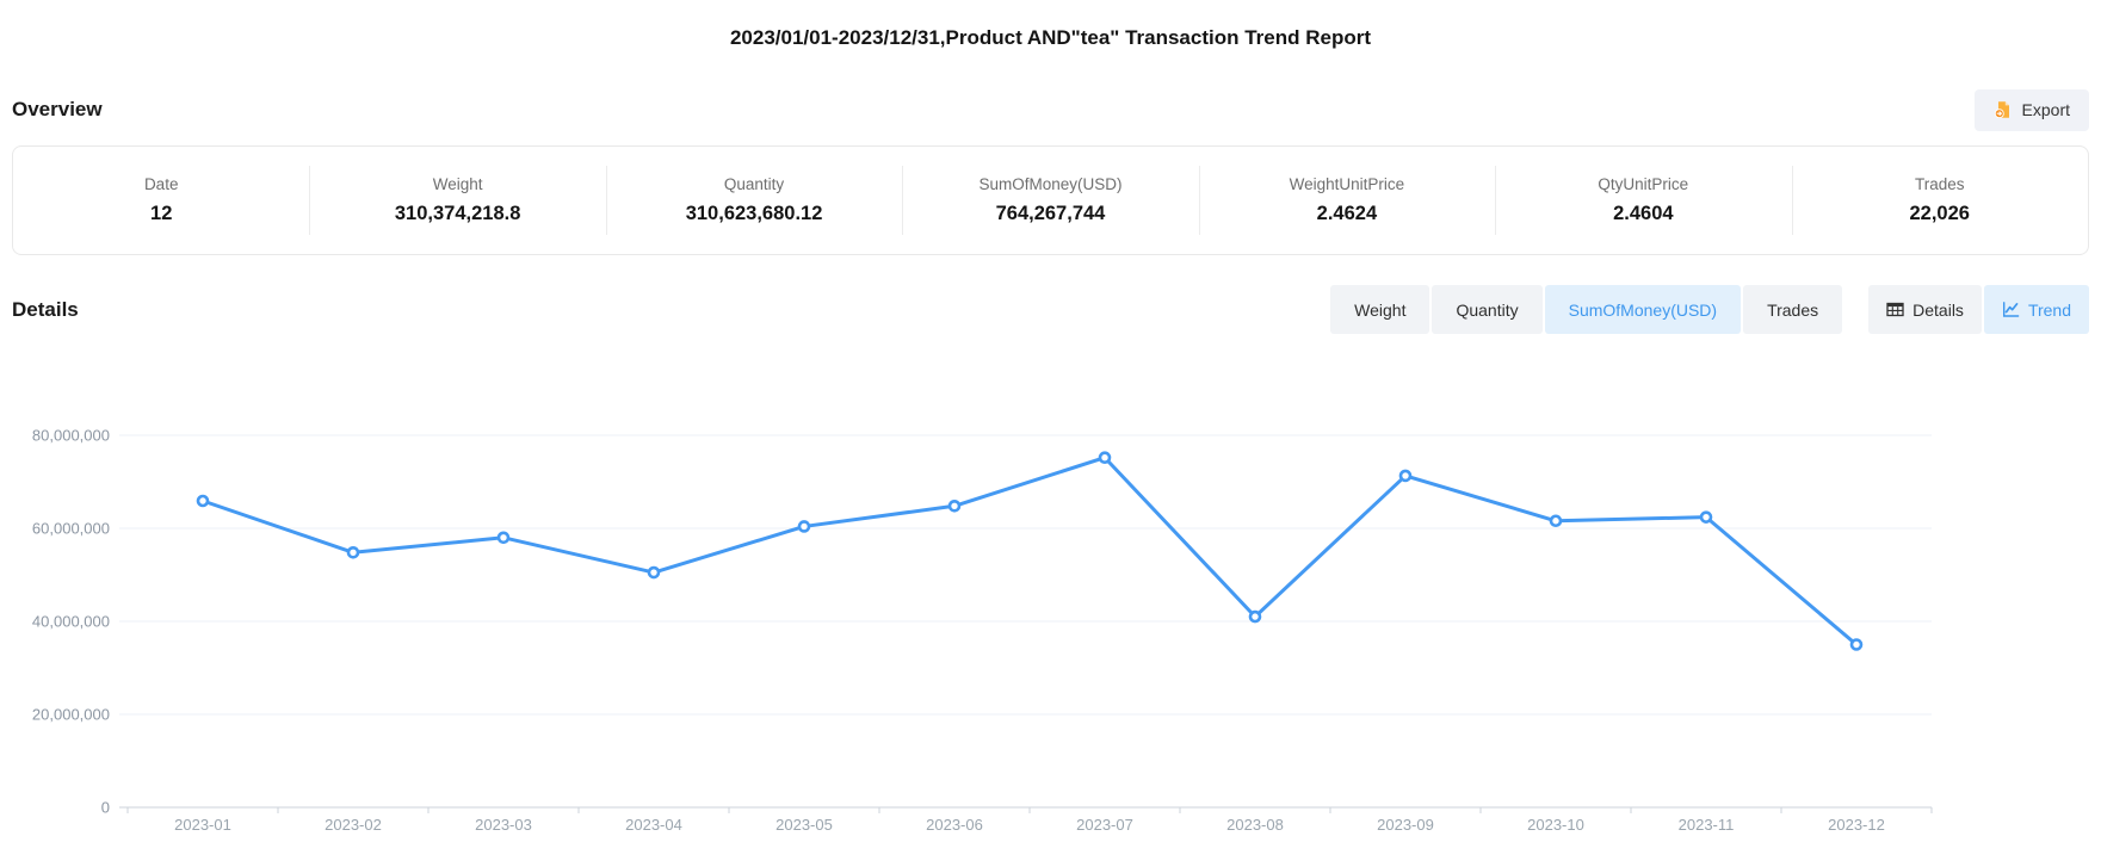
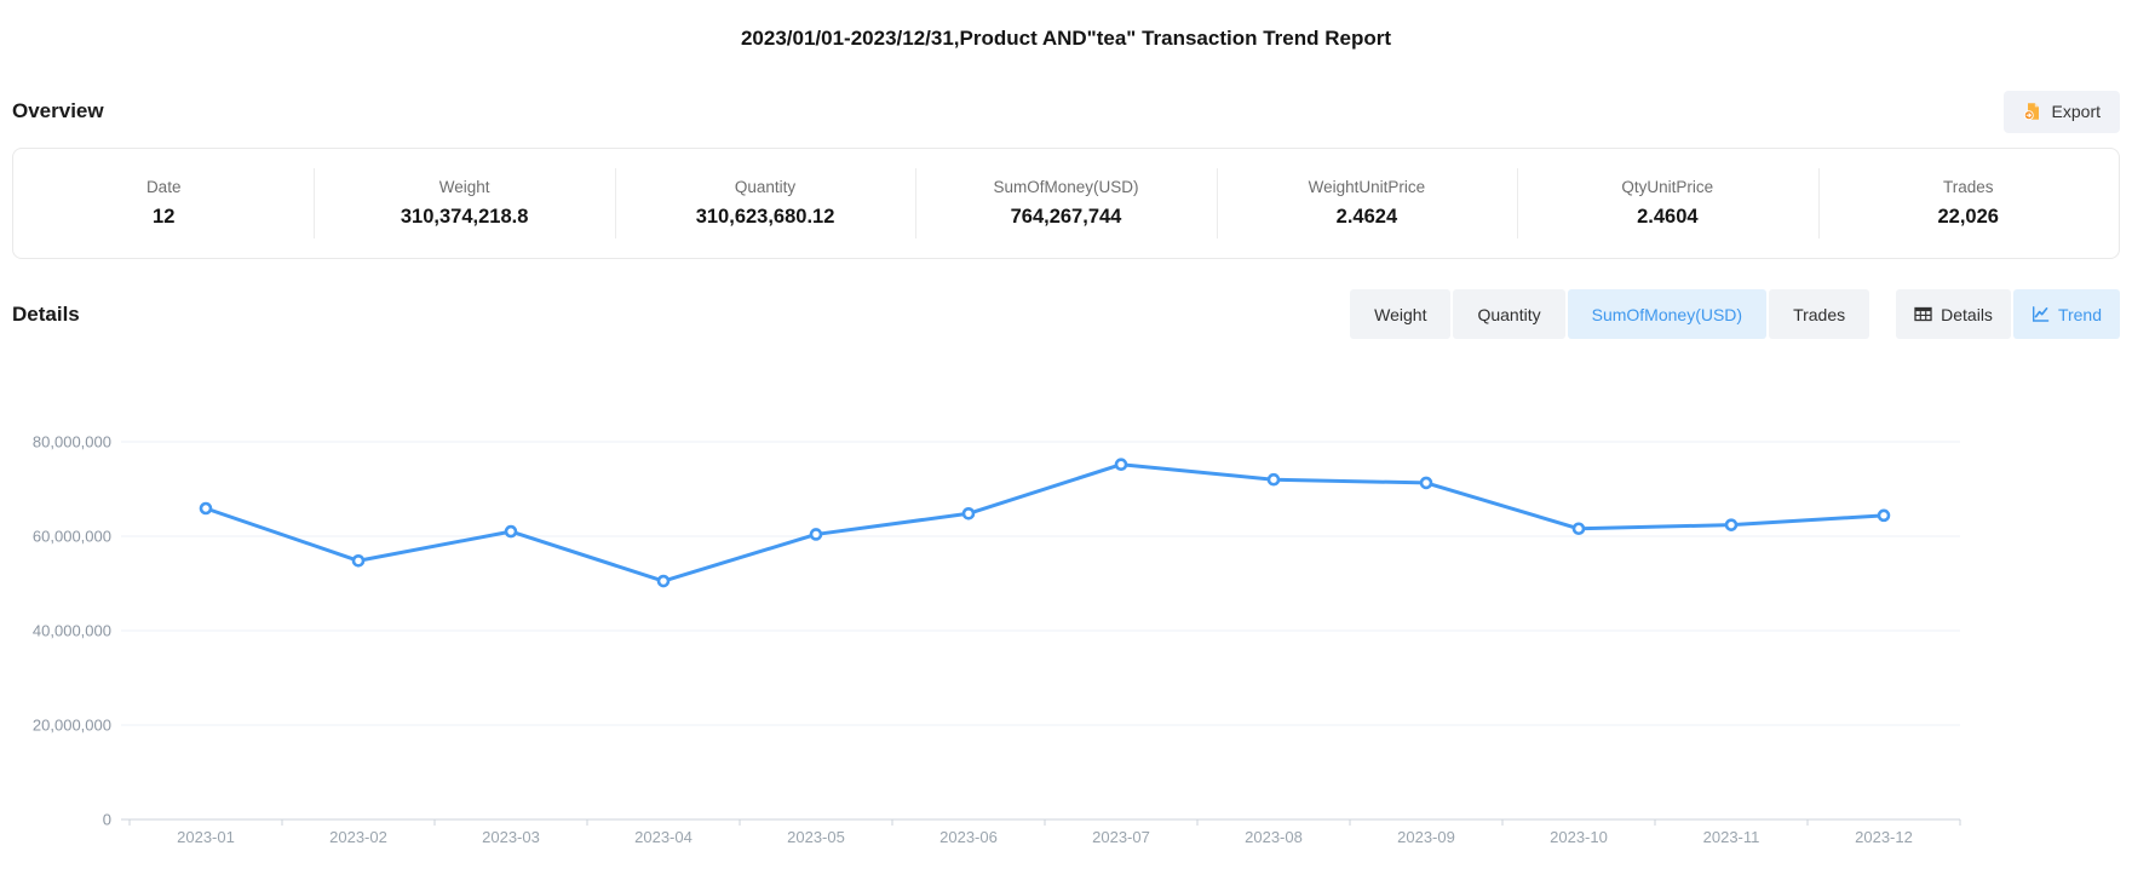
2023-03: 58000000 -> 61000000
2023-08: 41000000 -> 72000000
2023-12: 35000000 -> 64000000
